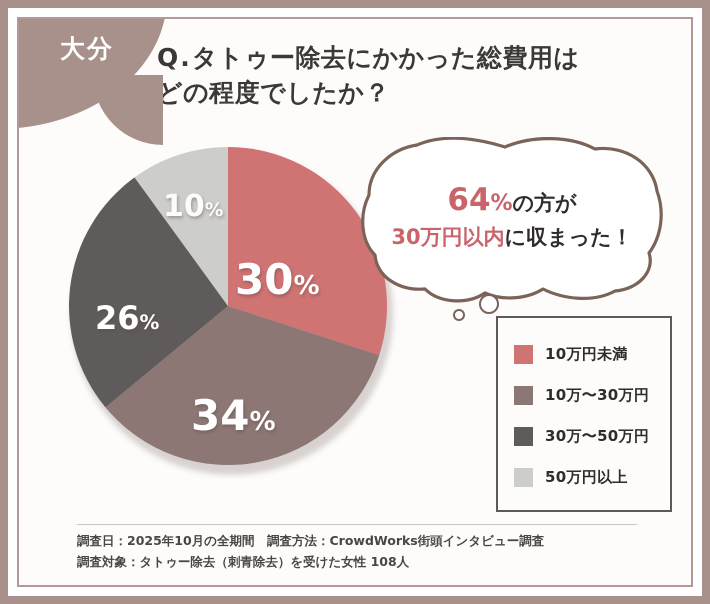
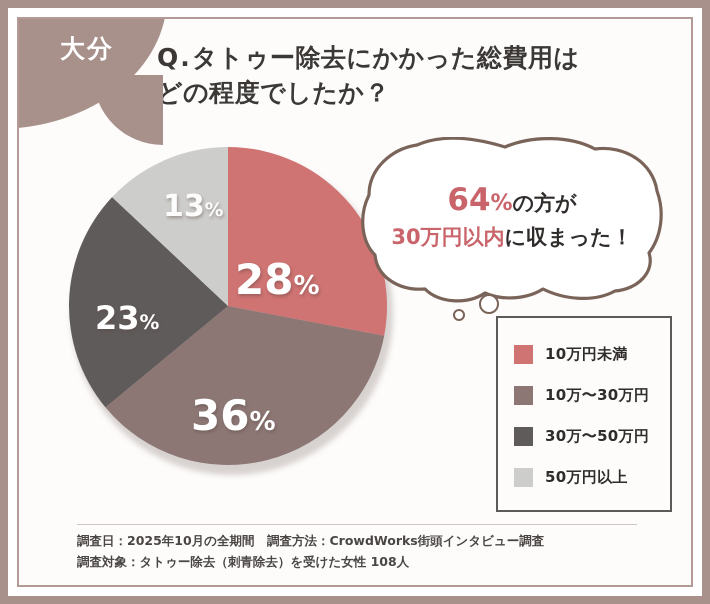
10万円未満: 30 -> 28
10万〜30万円: 34 -> 36
30万〜50万円: 26 -> 23
50万円以上: 10 -> 13
